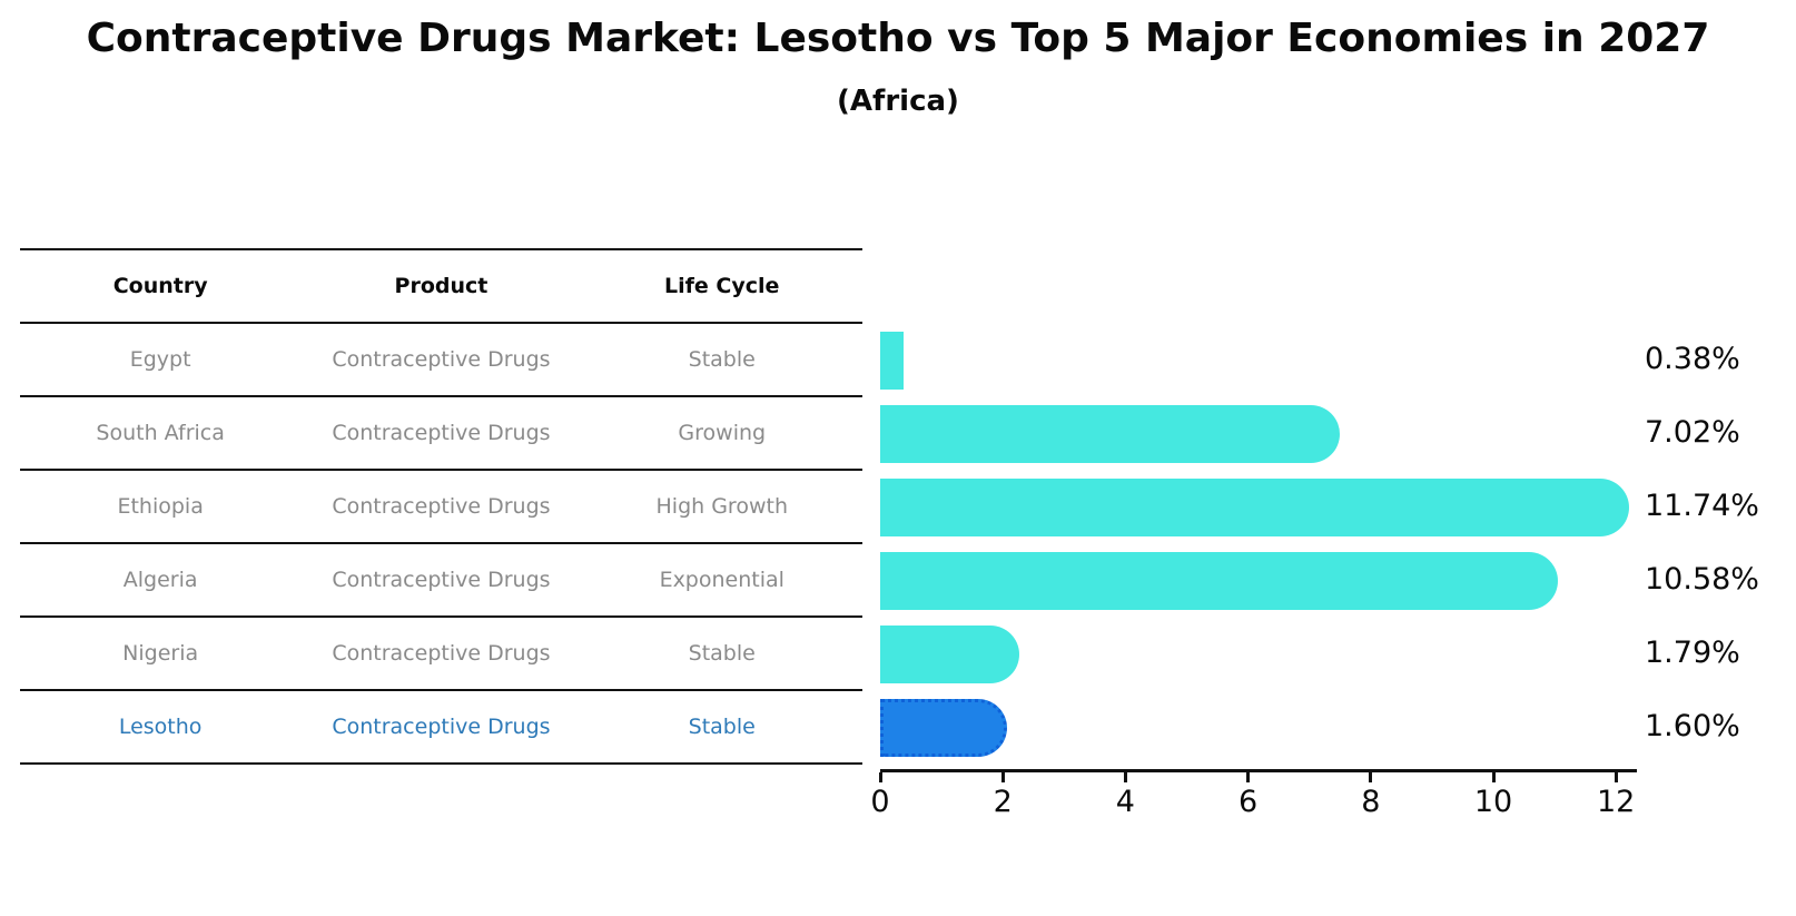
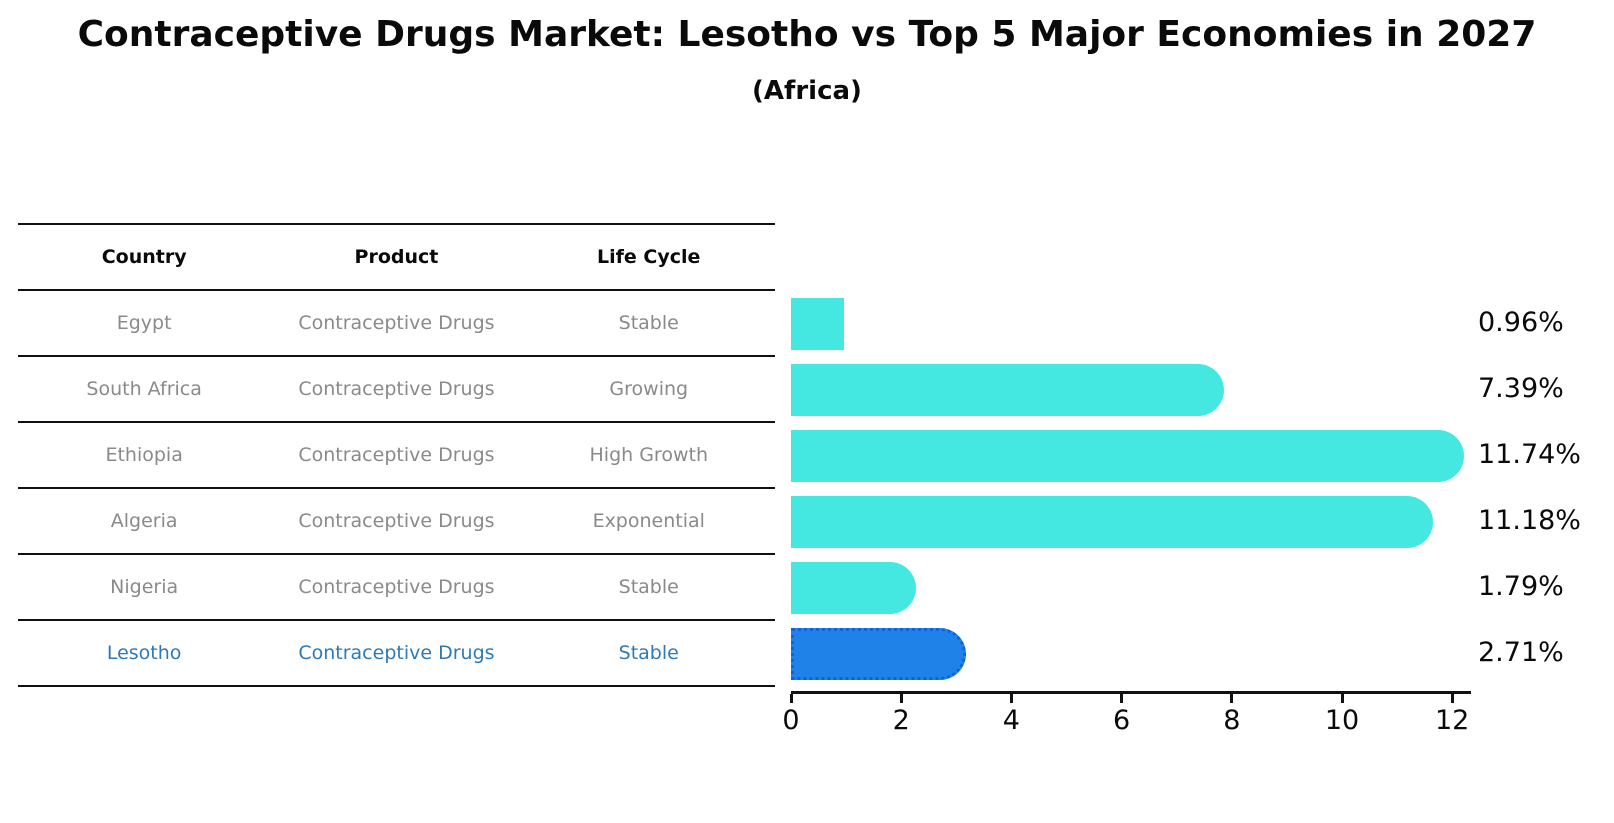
Egypt: 0.38% -> 0.96%
South Africa: 7.02% -> 7.39%
Algeria: 10.58% -> 11.18%
Lesotho: 1.60% -> 2.71%
